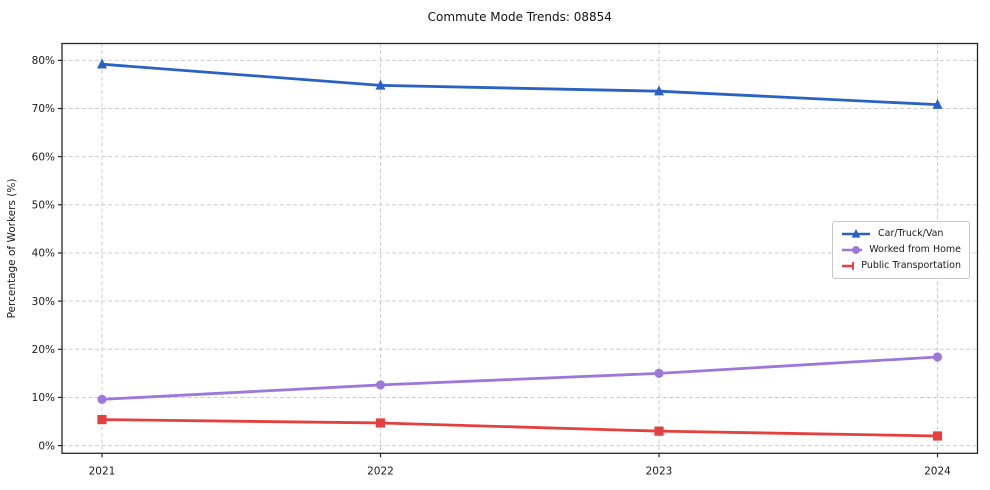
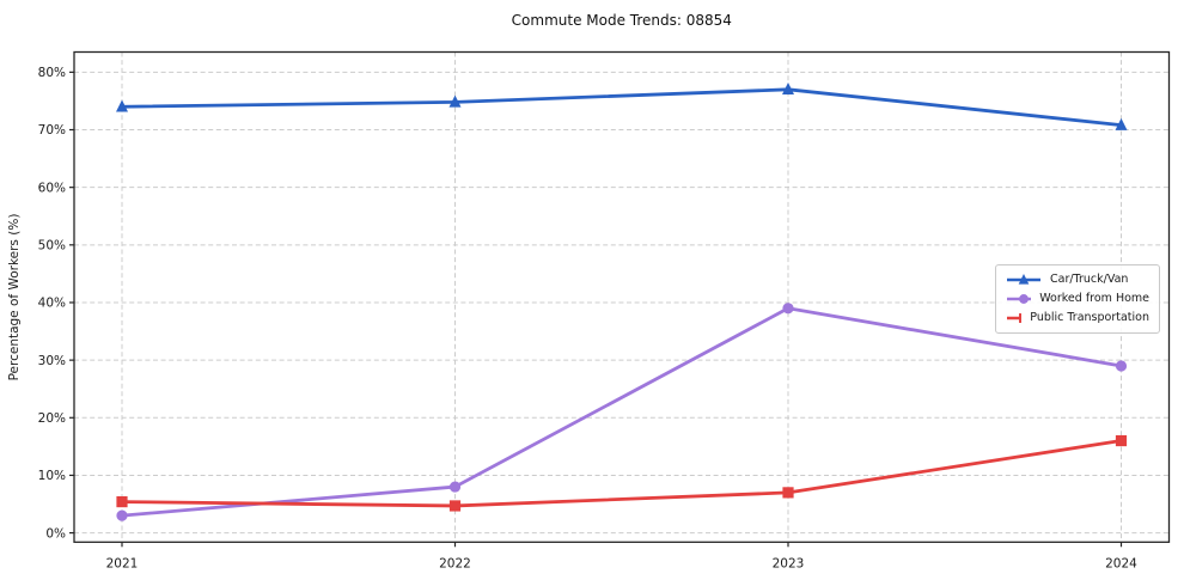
Car/Truck/Van/2021: 79% -> 74%
Worked from Home/2021: 10% -> 3%
Worked from Home/2022: 13% -> 8%
Car/Truck/Van/2023: 74% -> 77%
Worked from Home/2023: 15% -> 39%
Public Transportation/2023: 3% -> 7%
Worked from Home/2024: 18% -> 29%
Public Transportation/2024: 2% -> 16%
